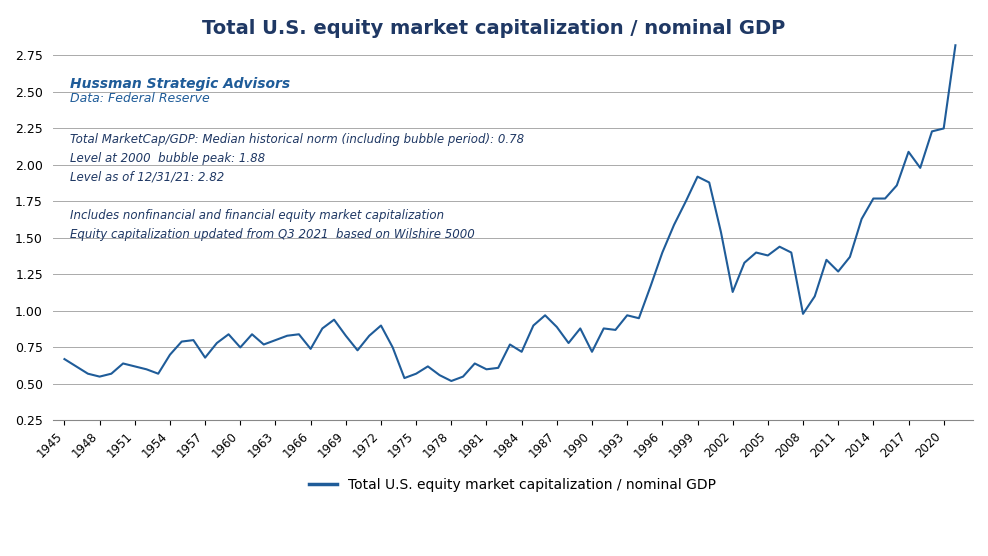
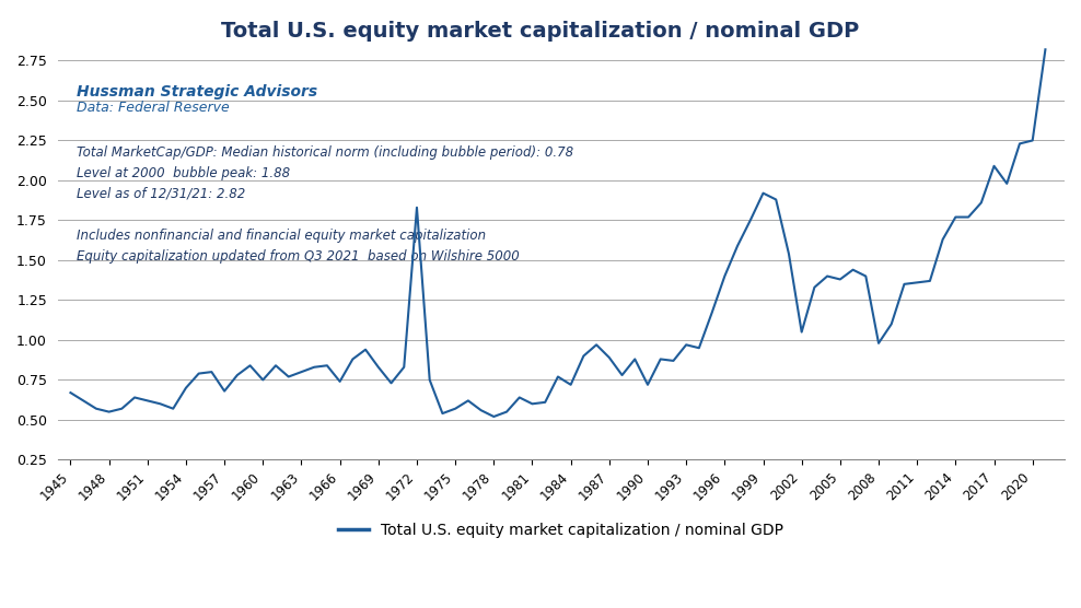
1972: 0.90 -> 1.83
2002: 1.13 -> 1.05
2011: 1.27 -> 1.36
